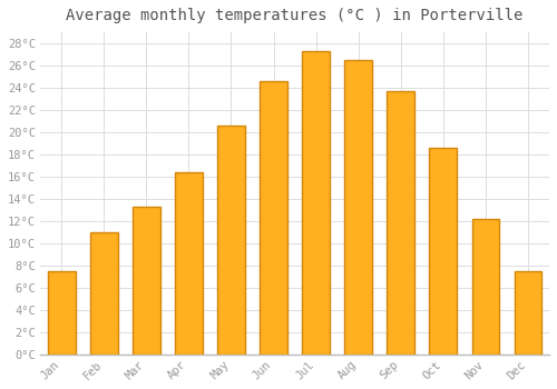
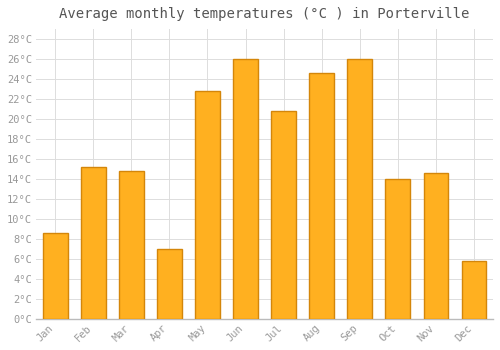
Jan: 7.5°C -> 8.6°C
Feb: 11.0°C -> 15.2°C
Mar: 13.3°C -> 14.8°C
Apr: 16.4°C -> 7.0°C
May: 20.6°C -> 22.8°C
Jun: 24.6°C -> 26.0°C
Jul: 27.3°C -> 20.8°C
Aug: 26.5°C -> 24.6°C
Sep: 23.7°C -> 26.0°C
Oct: 18.6°C -> 14.0°C
Nov: 12.2°C -> 14.6°C
Dec: 7.5°C -> 5.8°C
